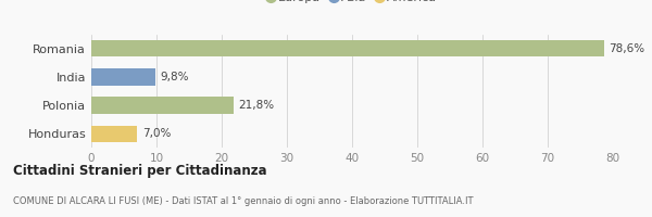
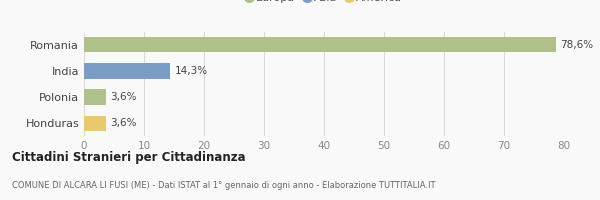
India: 9,8% -> 14,3%
Polonia: 21,8% -> 3,6%
Honduras: 7,0% -> 3,6%
